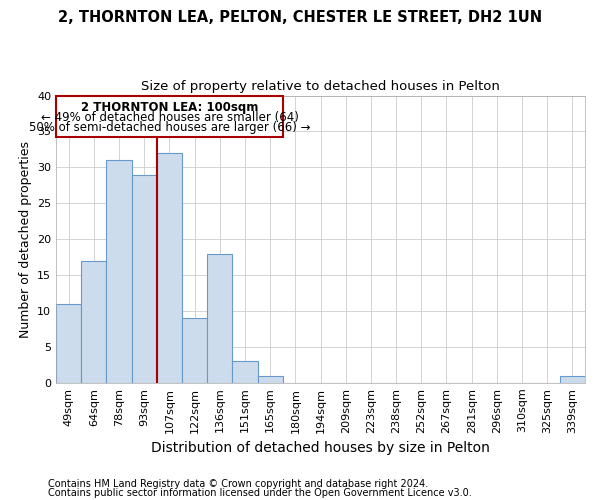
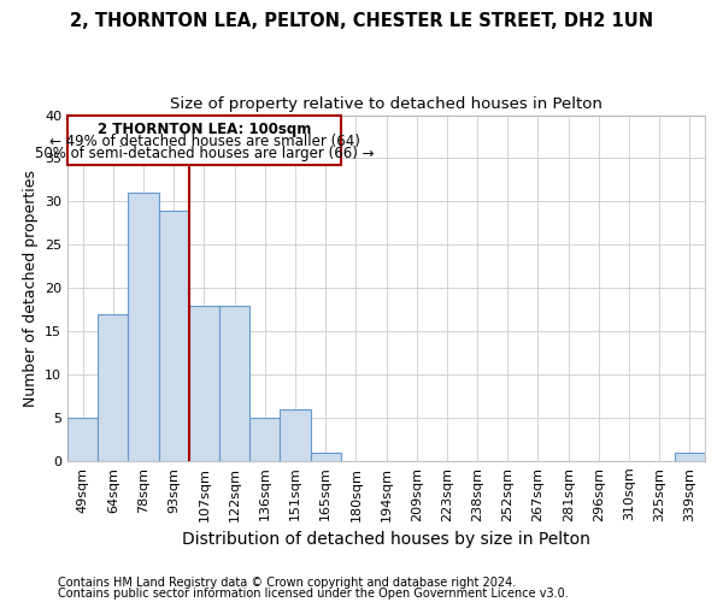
49sqm: 11 -> 5
107sqm: 32 -> 18
122sqm: 9 -> 18
136sqm: 18 -> 5
151sqm: 3 -> 6
